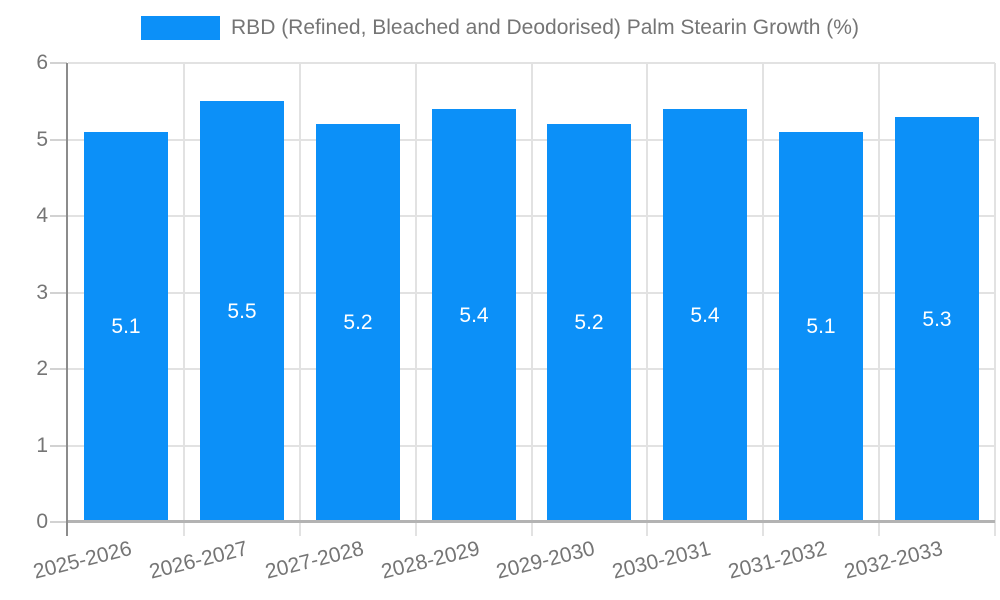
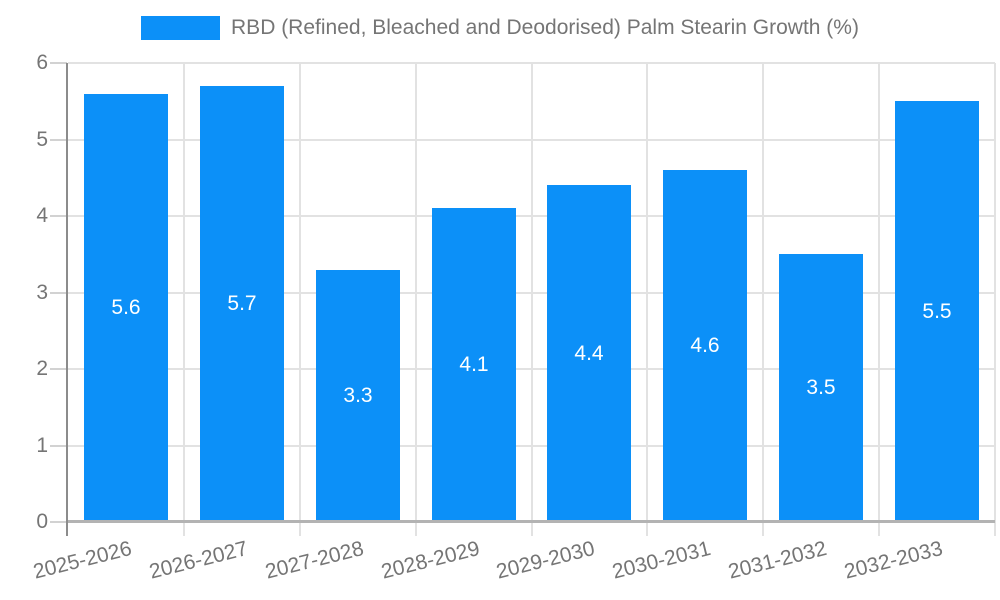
2025-2026: 5.1 -> 5.6
2026-2027: 5.5 -> 5.7
2027-2028: 5.2 -> 3.3
2028-2029: 5.4 -> 4.1
2029-2030: 5.2 -> 4.4
2030-2031: 5.4 -> 4.6
2031-2032: 5.1 -> 3.5
2032-2033: 5.3 -> 5.5
